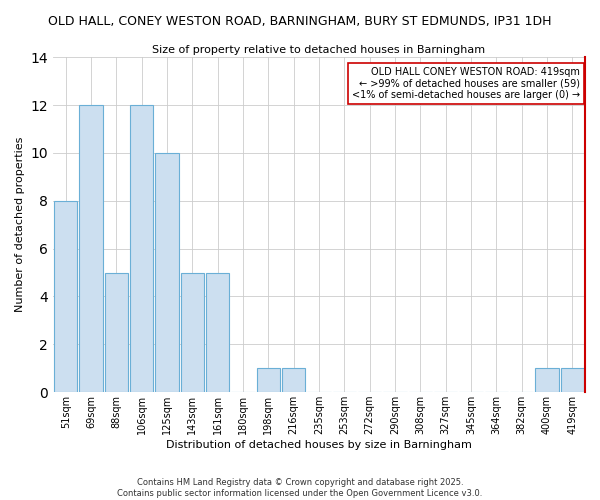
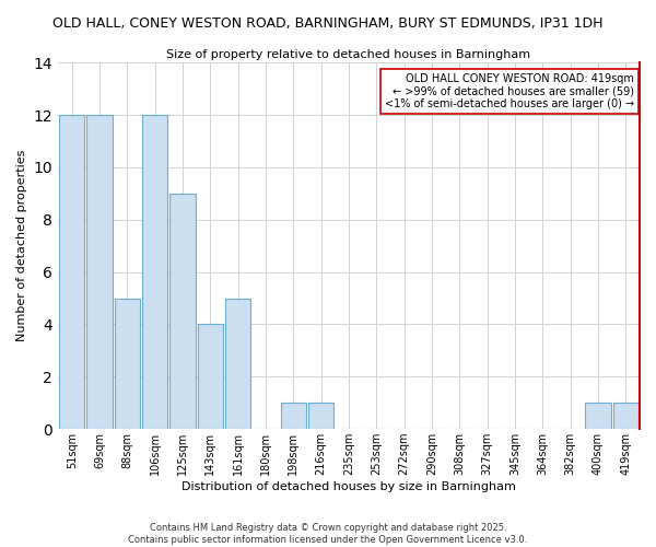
51sqm: 8 -> 12
125sqm: 10 -> 9
143sqm: 5 -> 4
